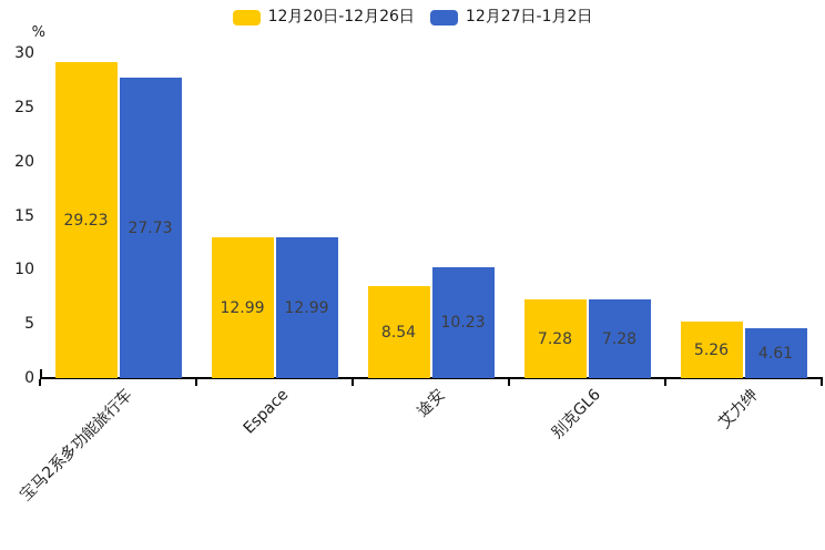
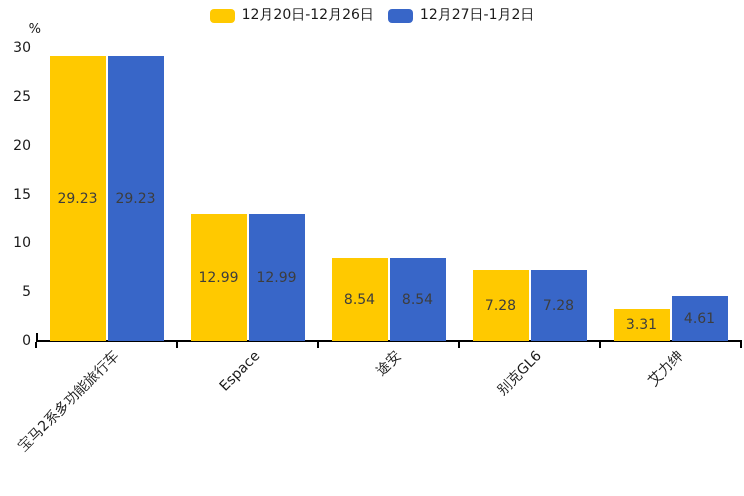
12月27日-1月2日/宝马2系多功能旅行车: 27.73 -> 29.23
12月27日-1月2日/途安: 10.23 -> 8.54
12月20日-12月26日/艾力绅: 5.26 -> 3.31
